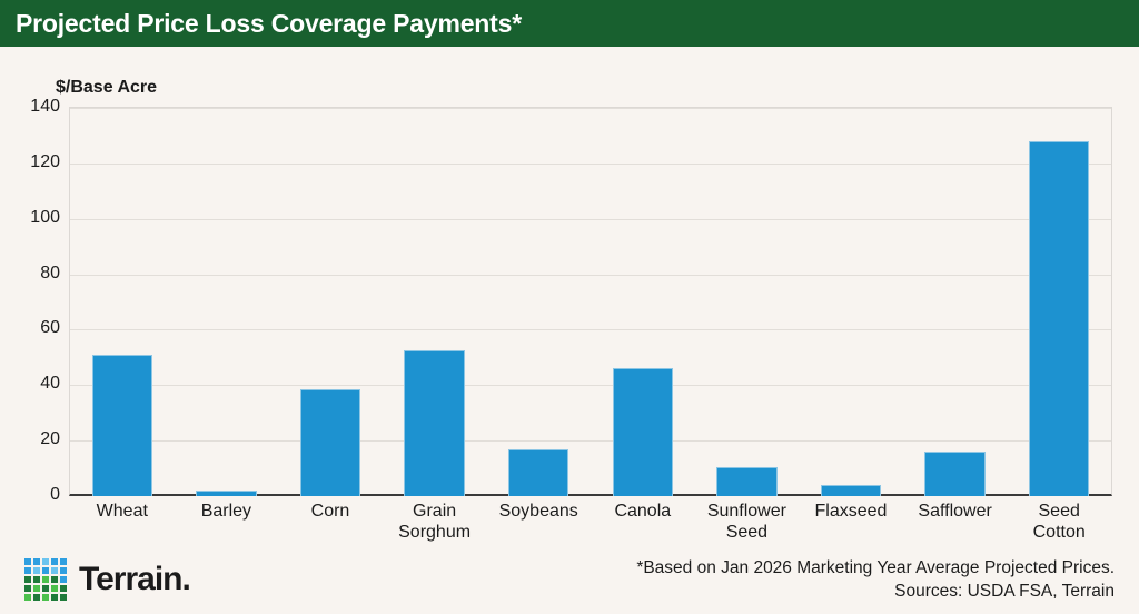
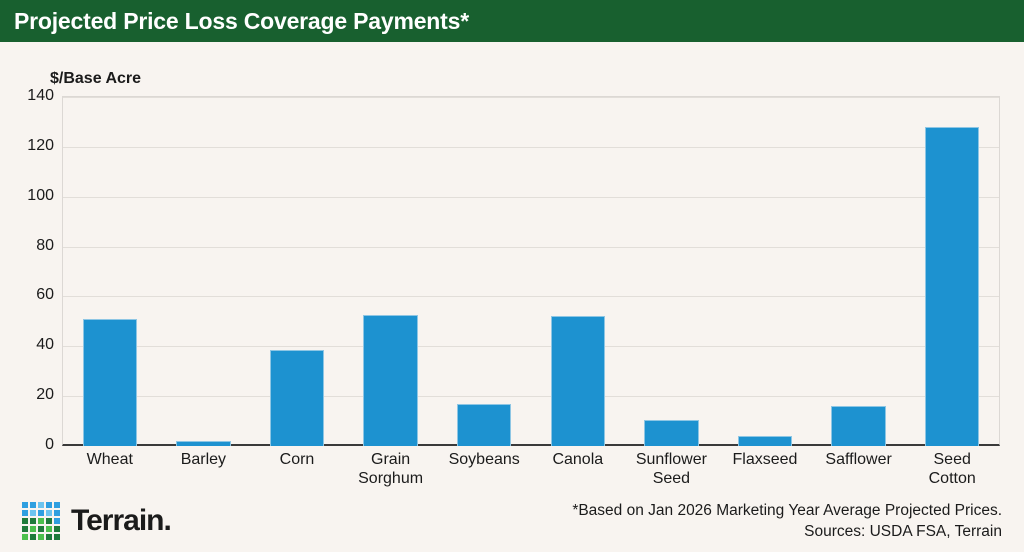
Canola: 46 -> 52
